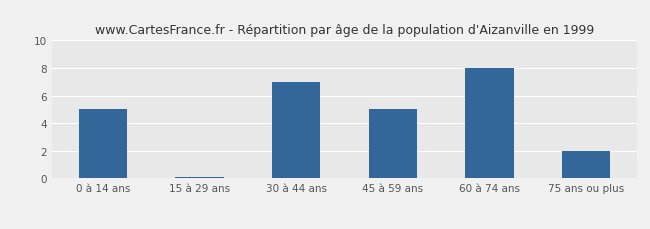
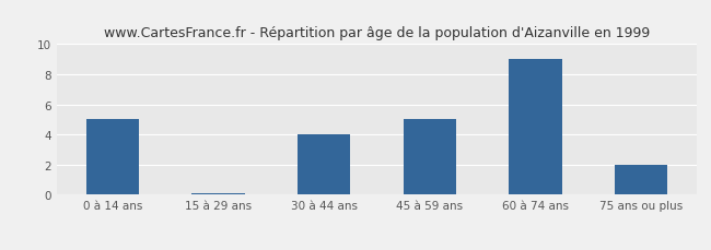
30 à 44 ans: 7.0 -> 4.0
60 à 74 ans: 8.0 -> 9.0
